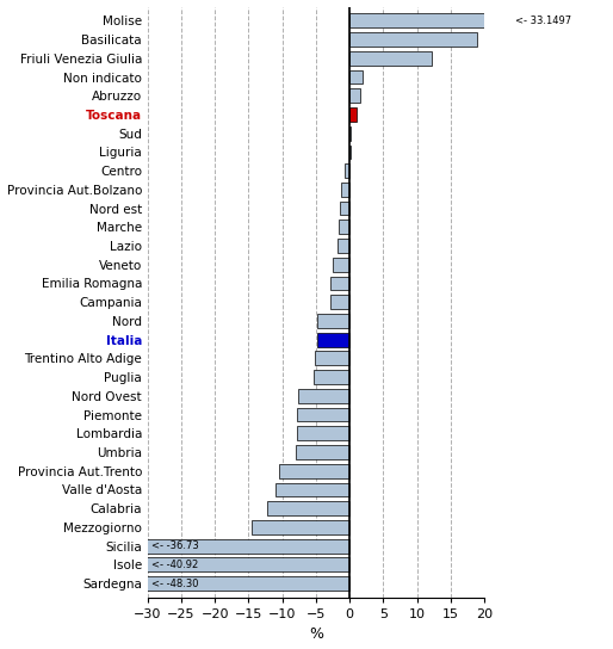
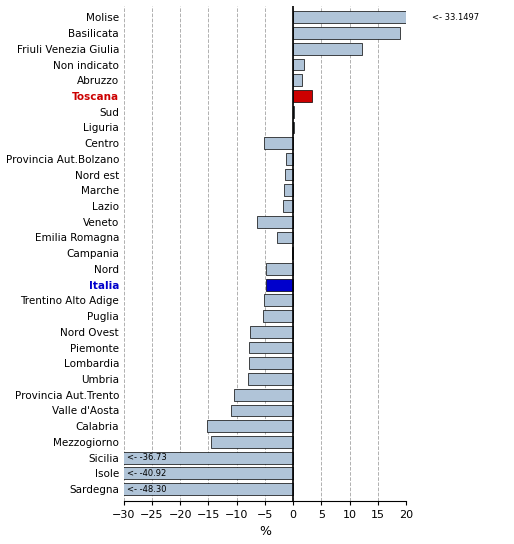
Toscana: 1.0 -> 3.4
Centro: -0.7 -> -5.2
Veneto: -2.5 -> -6.4
Campania: -2.9 -> -0.2
Calabria: -12.3 -> -15.2
